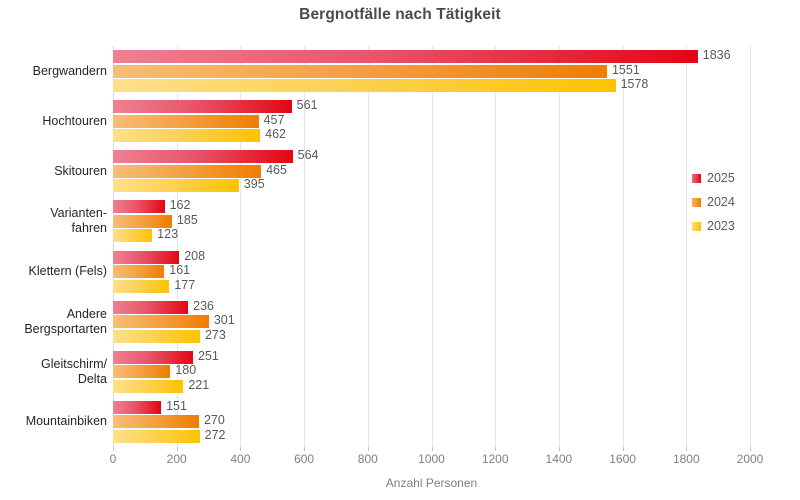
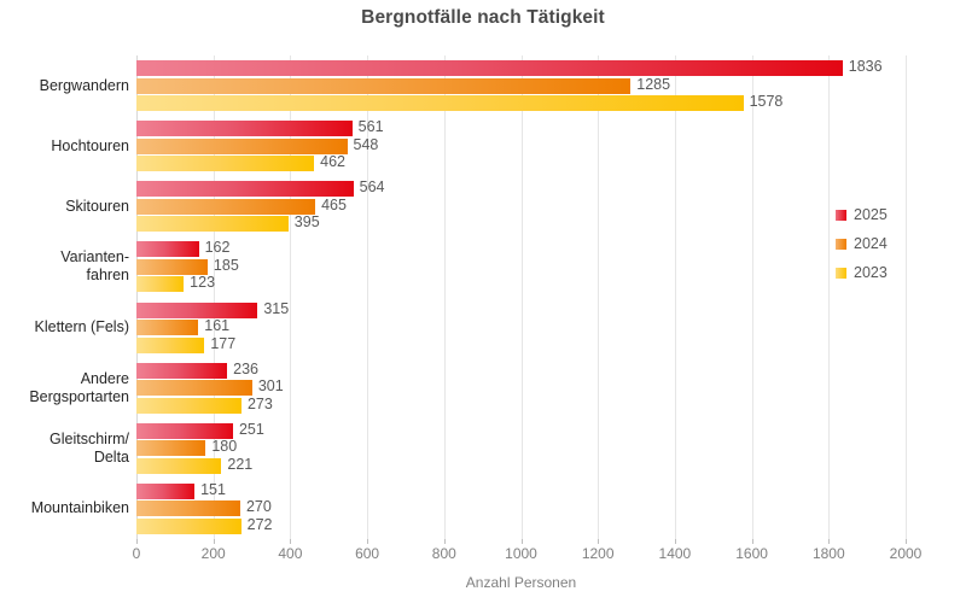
2024/Bergwandern: 1551 -> 1285
2024/Hochtouren: 457 -> 548
2025/Klettern (Fels): 208 -> 315
